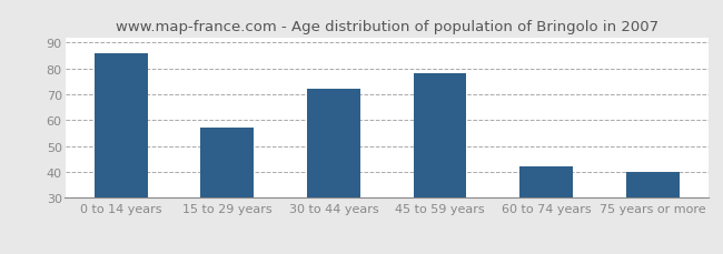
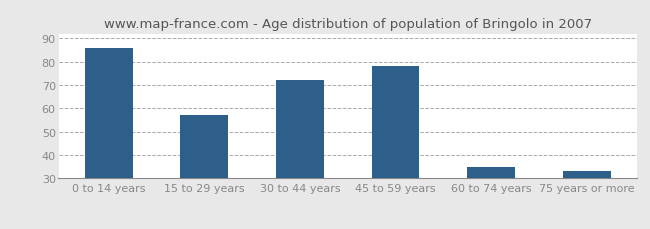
60 to 74 years: 42 -> 35
75 years or more: 40 -> 33
